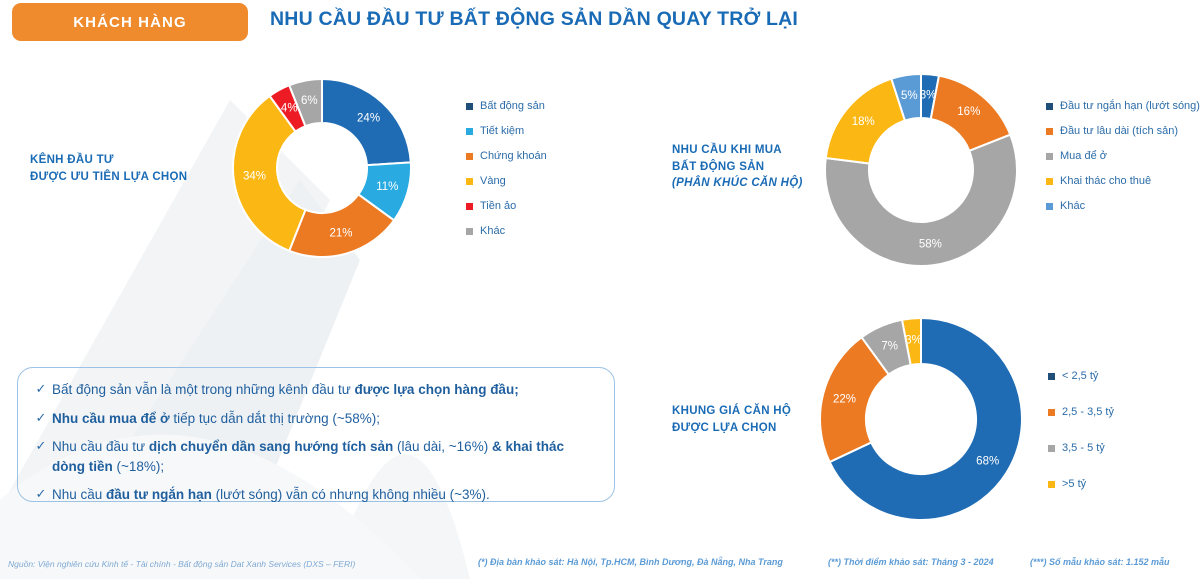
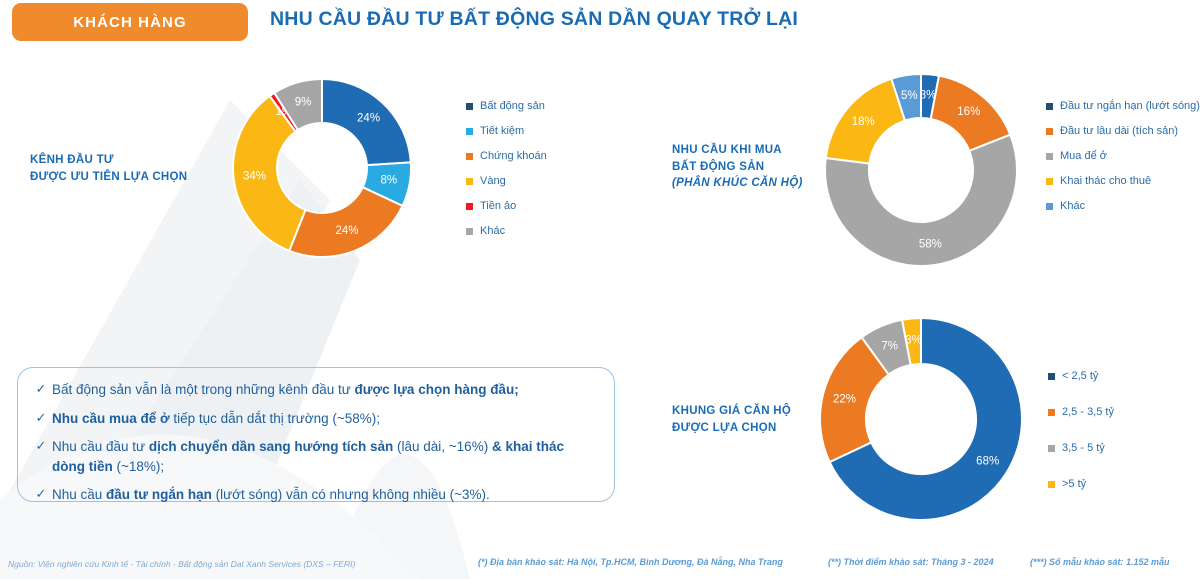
KÊNH ĐẦU TƯ/Tiết kiệm: 11% -> 8%
KÊNH ĐẦU TƯ/Chứng khoán: 21% -> 24%
KÊNH ĐẦU TƯ/Tiền ảo: 4% -> 1%
KÊNH ĐẦU TƯ/Khác: 6% -> 9%
